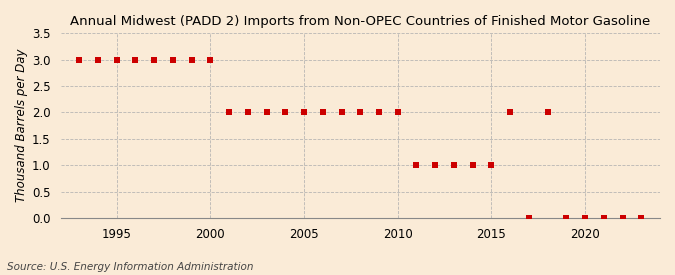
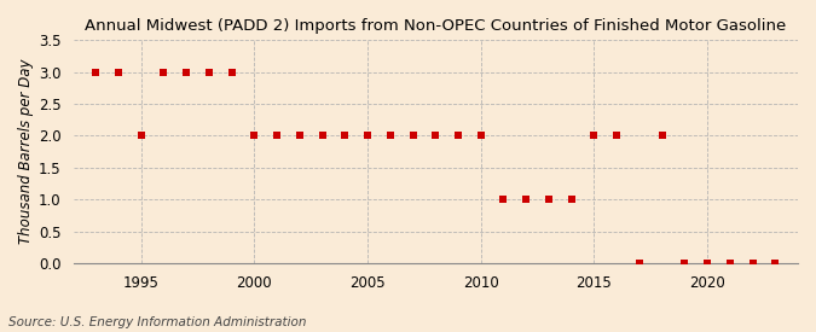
1995: 3 -> 2
2000: 3 -> 2
2015: 1 -> 2
